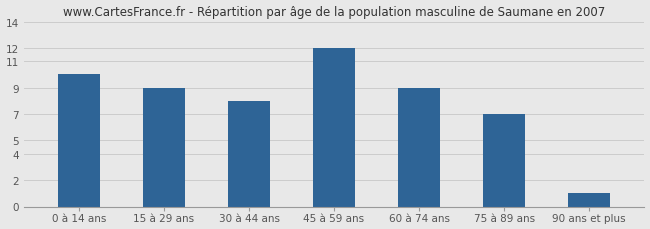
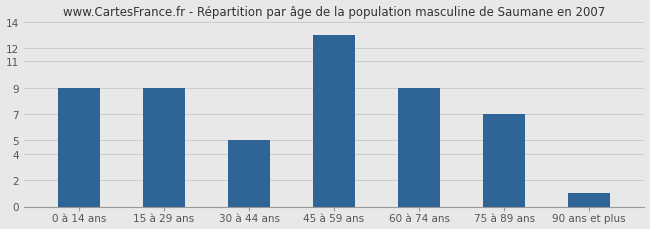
0 à 14 ans: 10 -> 9
30 à 44 ans: 8 -> 5
45 à 59 ans: 12 -> 13
